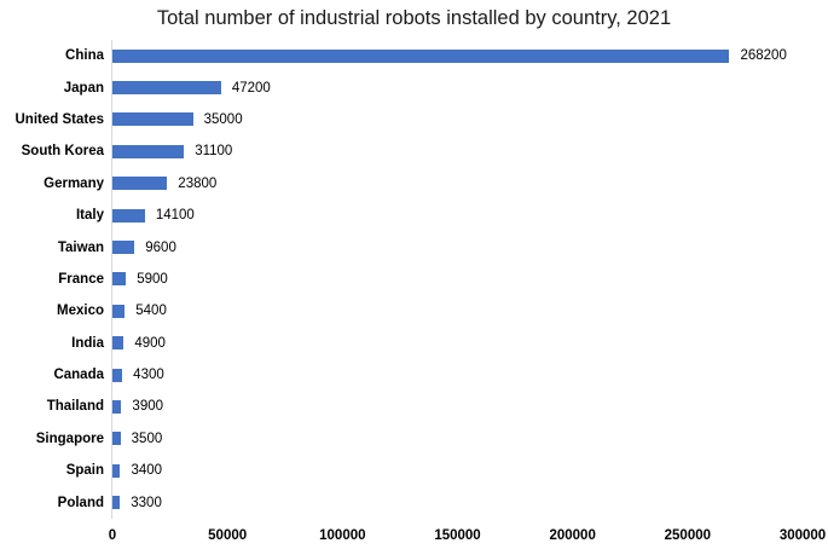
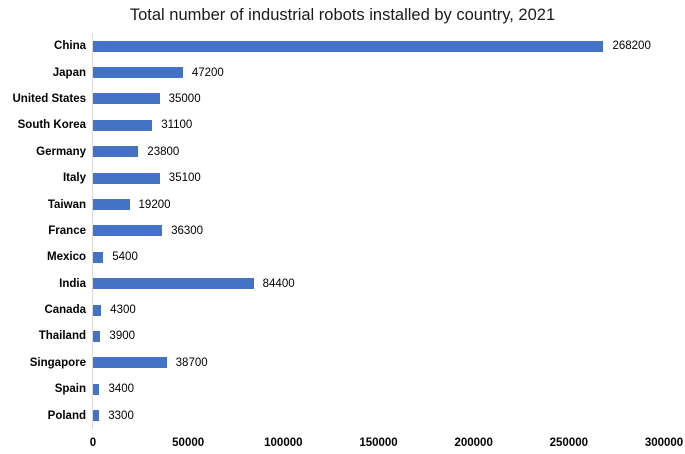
Italy: 14100 -> 35100
Taiwan: 9600 -> 19200
France: 5900 -> 36300
India: 4900 -> 84400
Singapore: 3500 -> 38700
